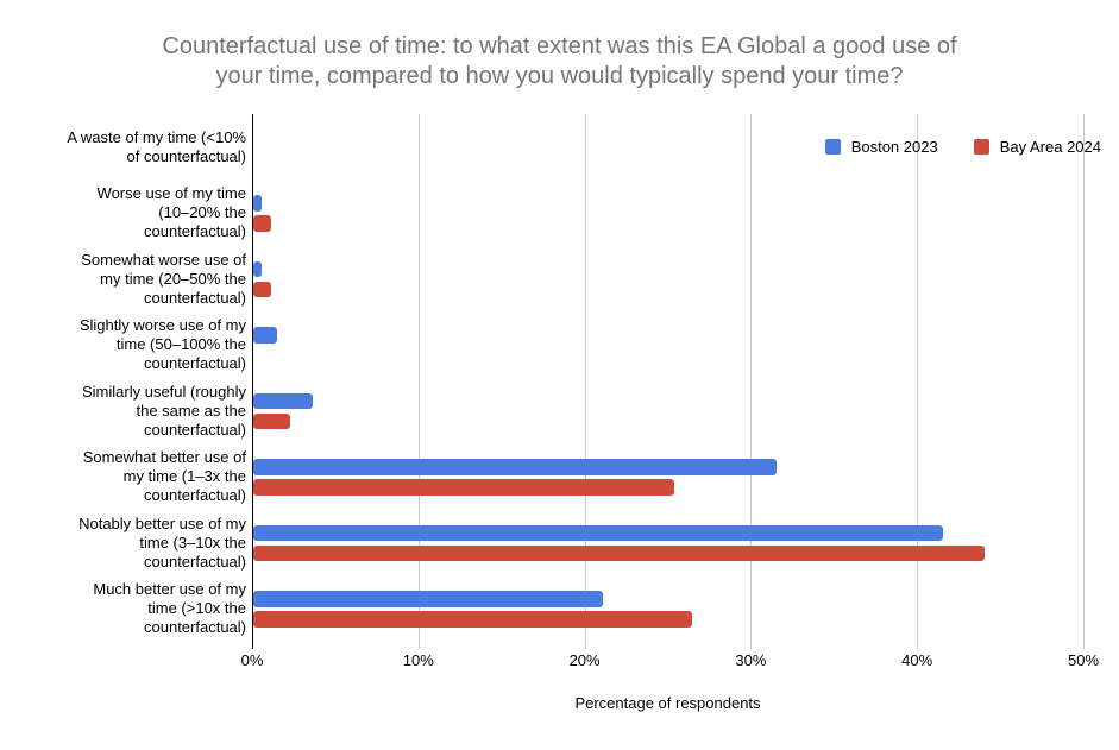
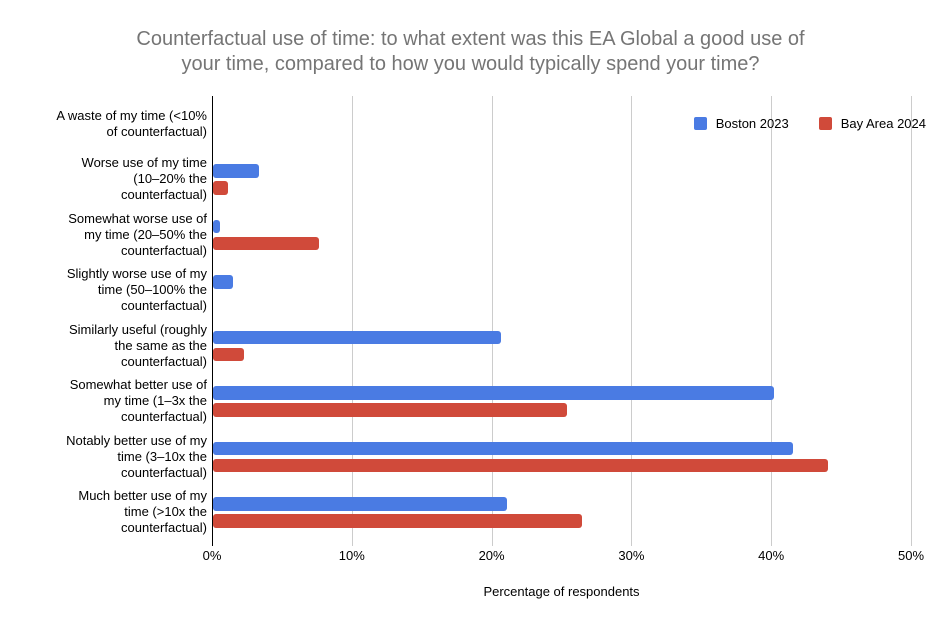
Boston 2023/Worse use of my time (10–20% the counterfactual): 0.5% -> 3.3%
Bay Area 2024/Somewhat worse use of my time (20–50% the counterfactual): 1.1% -> 7.6%
Boston 2023/Similarly useful (roughly the same as the counterfactual): 3.6% -> 20.6%
Boston 2023/Somewhat better use of my time (1–3x the counterfactual): 31.5% -> 40.1%
